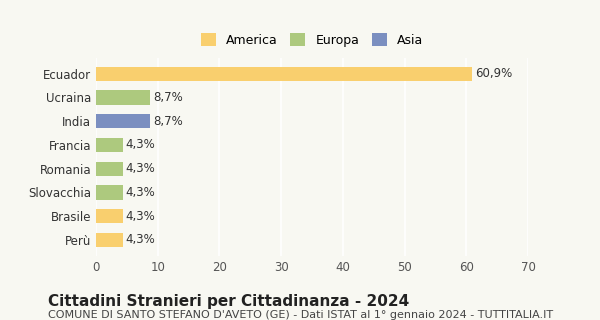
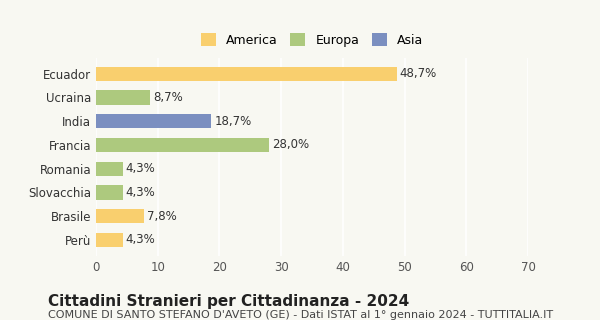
Ecuador: 60,9% -> 48,7%
India: 8,7% -> 18,7%
Francia: 4,3% -> 28,0%
Brasile: 4,3% -> 7,8%
